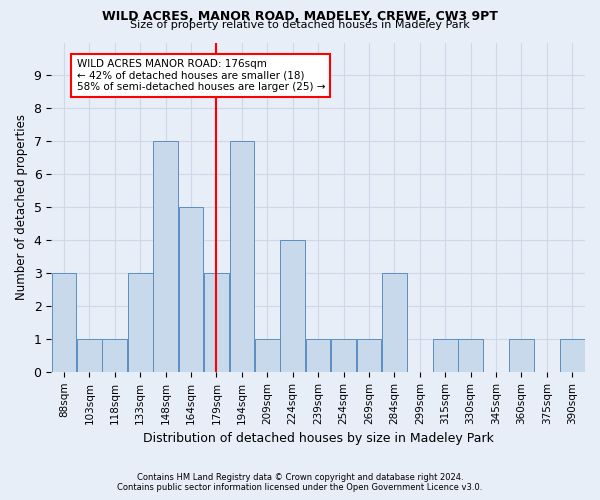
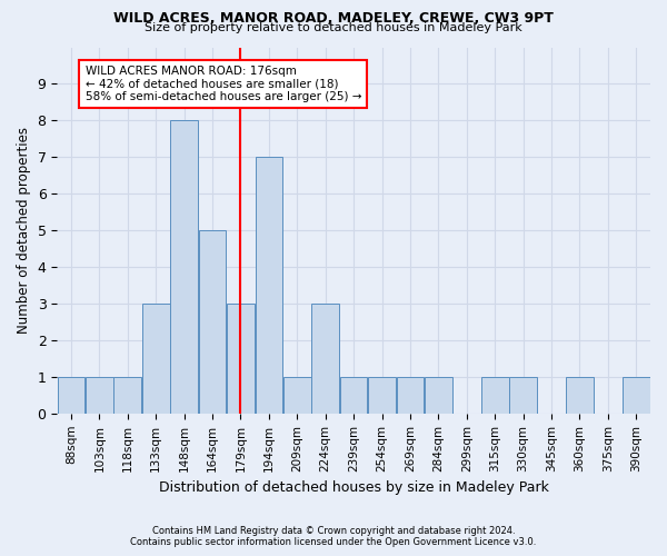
88sqm: 3 -> 1
148sqm: 7 -> 8
224sqm: 4 -> 3
284sqm: 3 -> 1
